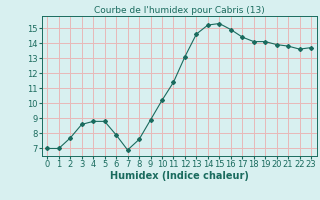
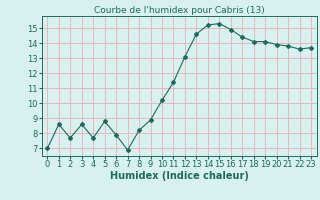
1: 7.0 -> 8.6
4: 8.8 -> 7.7
8: 7.6 -> 8.2
